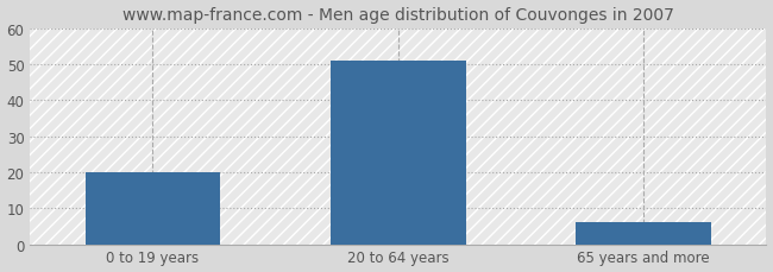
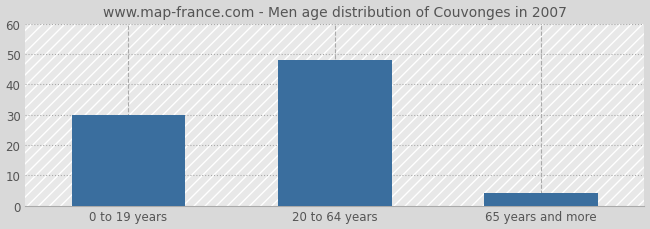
0 to 19 years: 20 -> 30
20 to 64 years: 51 -> 48
65 years and more: 6 -> 4
